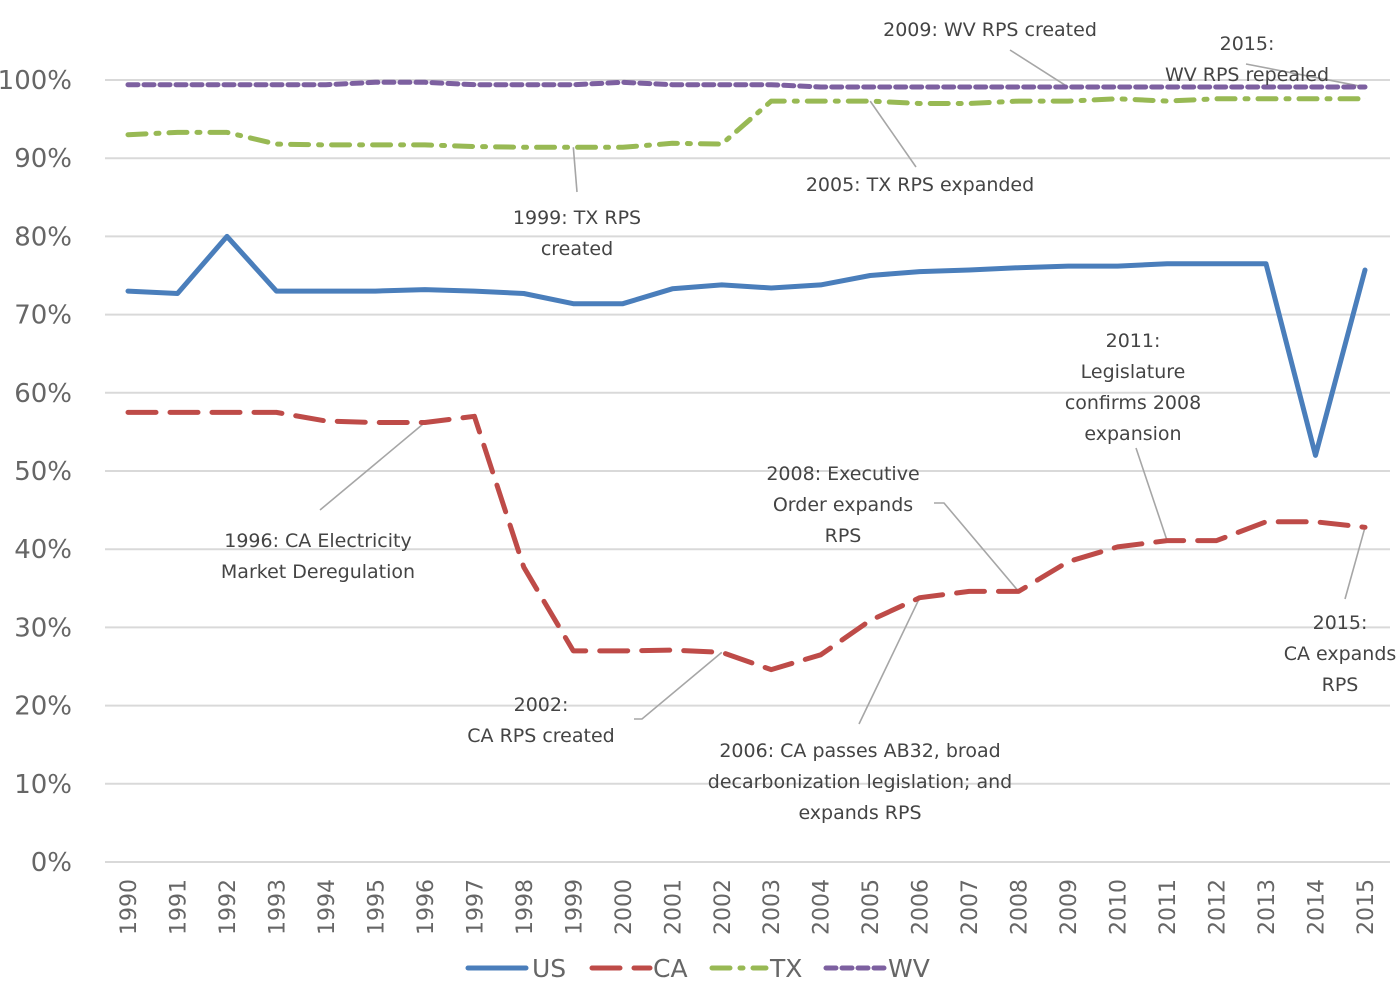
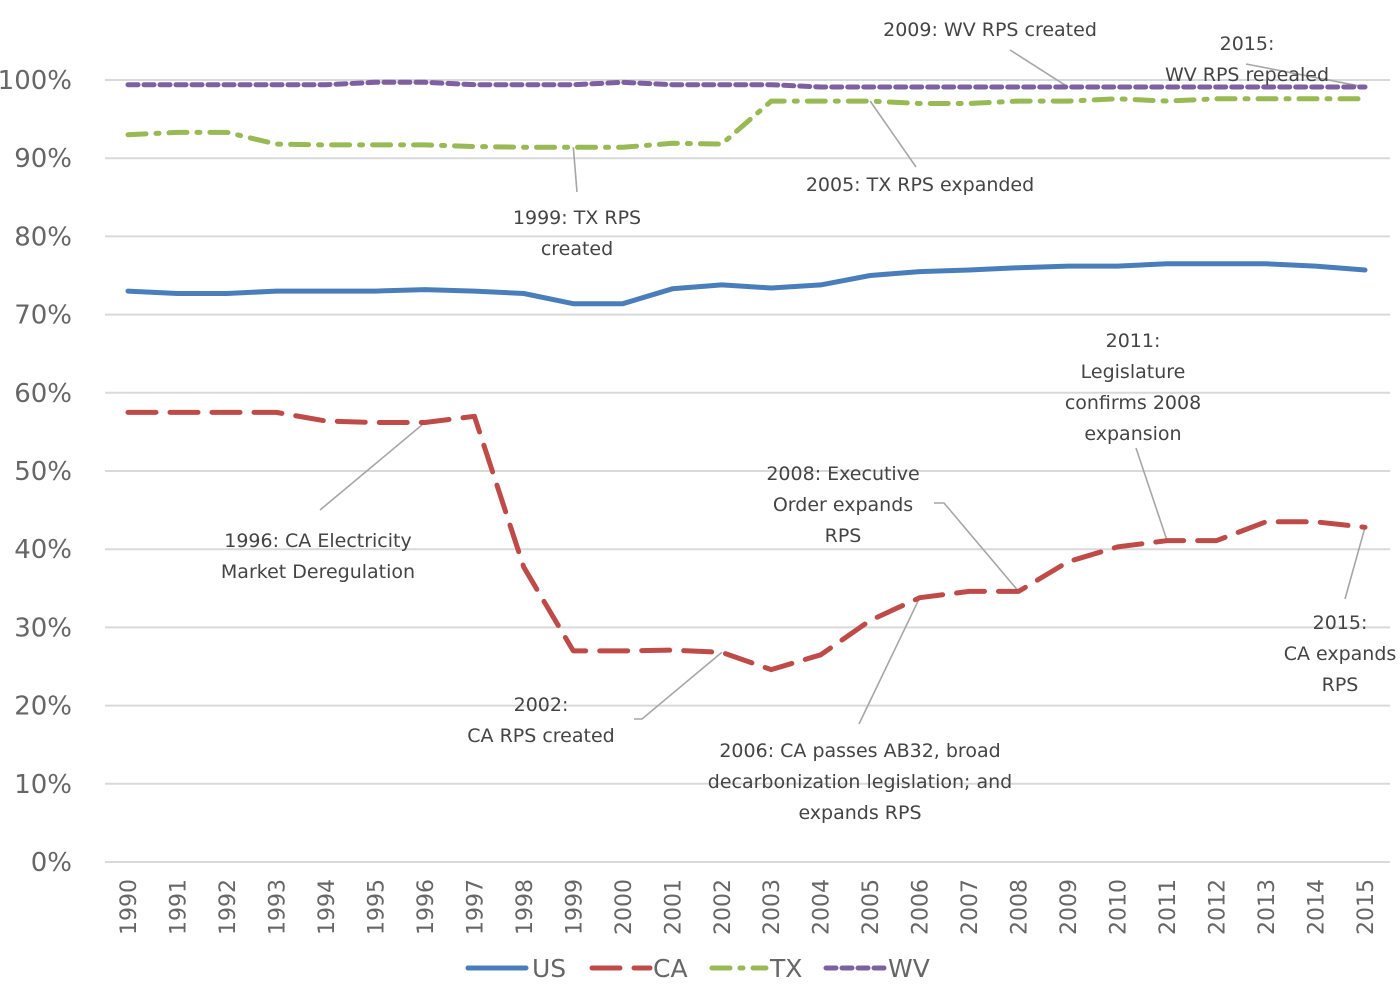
US/1992: 80% -> 73%
US/2014: 52% -> 76%
